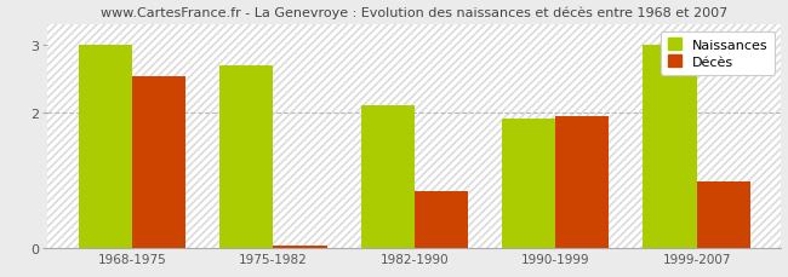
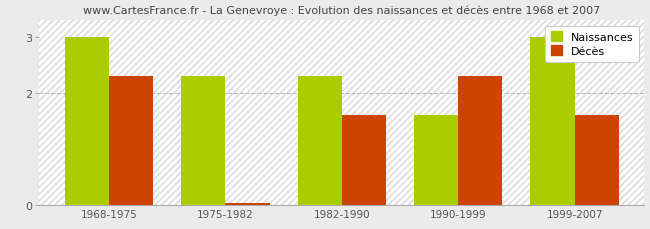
Décès/1968-1975: 2.54 -> 2.30
Naissances/1975-1982: 2.7 -> 2.3
Naissances/1982-1990: 2.1 -> 2.3
Décès/1982-1990: 0.84 -> 1.60
Naissances/1990-1999: 1.9 -> 1.6
Décès/1990-1999: 1.94 -> 2.30
Décès/1999-2007: 0.98 -> 1.60
